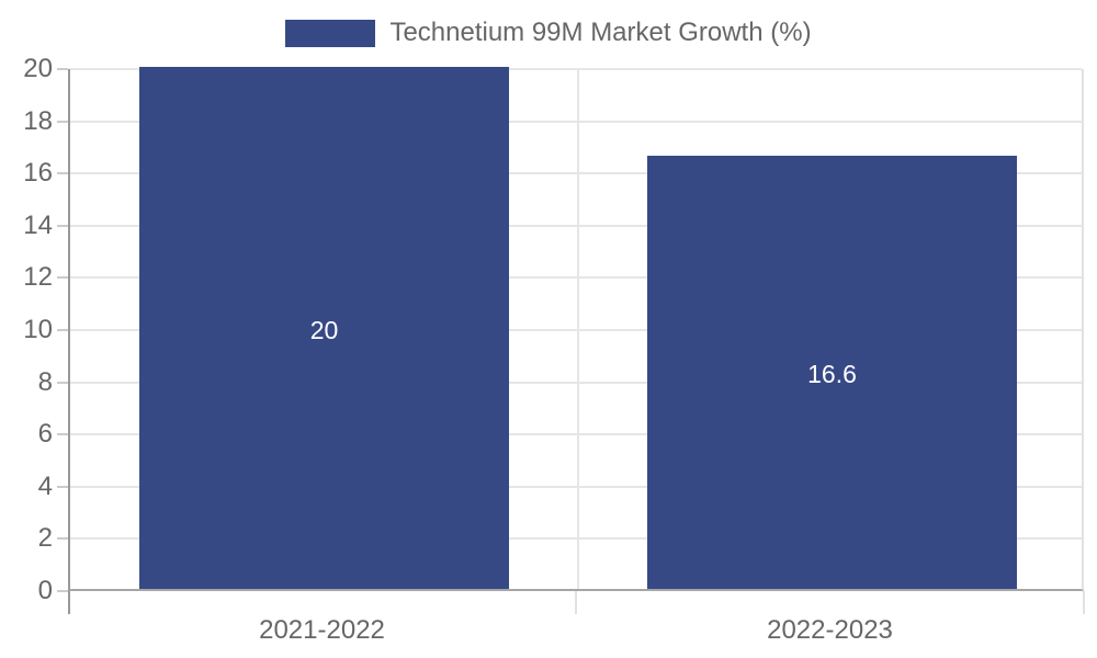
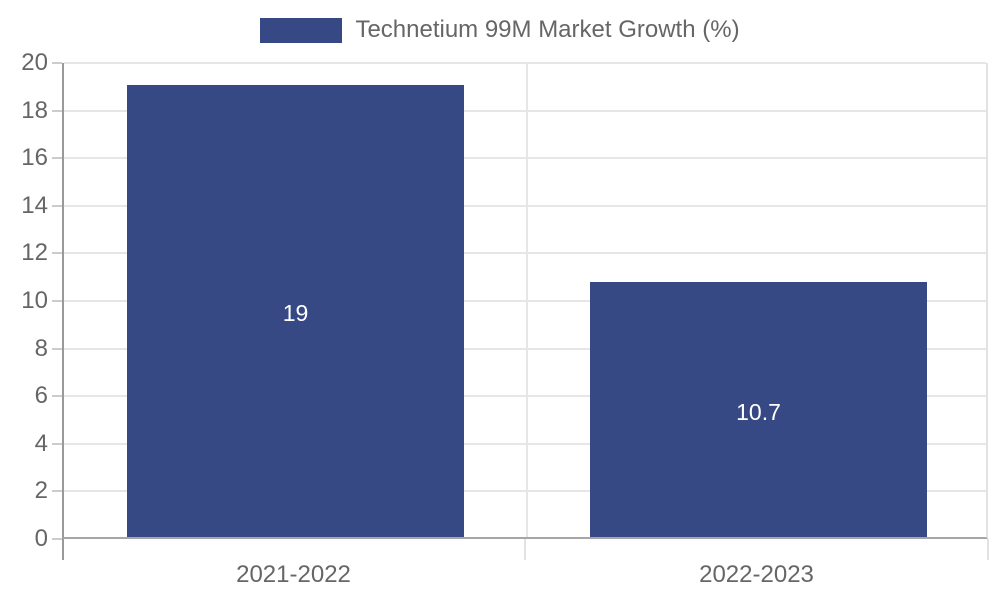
2021-2022: 20 -> 19
2022-2023: 16.6 -> 10.7
